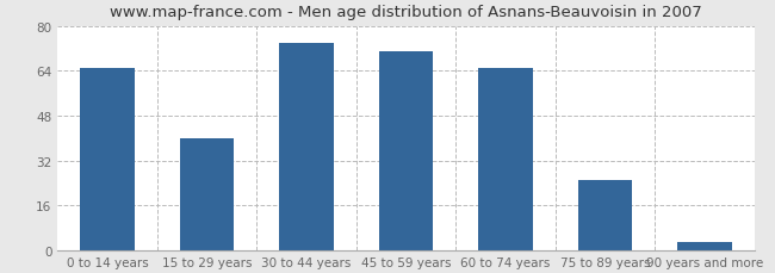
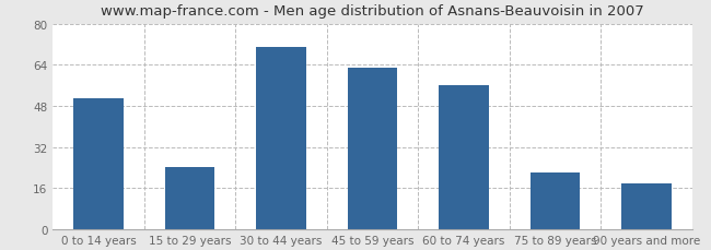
0 to 14 years: 65 -> 51
15 to 29 years: 40 -> 24
30 to 44 years: 74 -> 71
45 to 59 years: 71 -> 63
60 to 74 years: 65 -> 56
75 to 89 years: 25 -> 22
90 years and more: 3 -> 18
